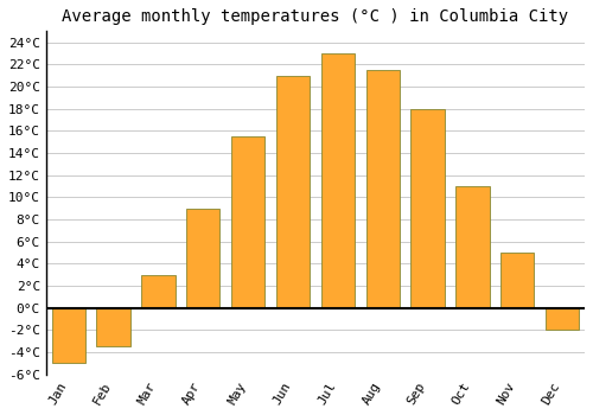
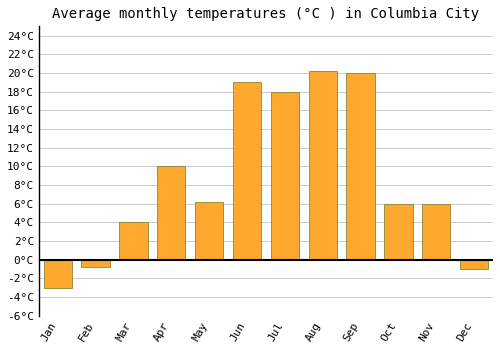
Jan: -5.0°C -> -3.0°C
Feb: -3.5°C -> -0.8°C
Mar: 3.0°C -> 4.0°C
Apr: 9.0°C -> 10.0°C
May: 15.5°C -> 6.2°C
Jun: 21.0°C -> 19.0°C
Jul: 23.0°C -> 18.0°C
Aug: 21.5°C -> 20.2°C
Sep: 18.0°C -> 20.0°C
Oct: 11.0°C -> 6.0°C
Nov: 5.0°C -> 6.0°C
Dec: -2.0°C -> -1.0°C
